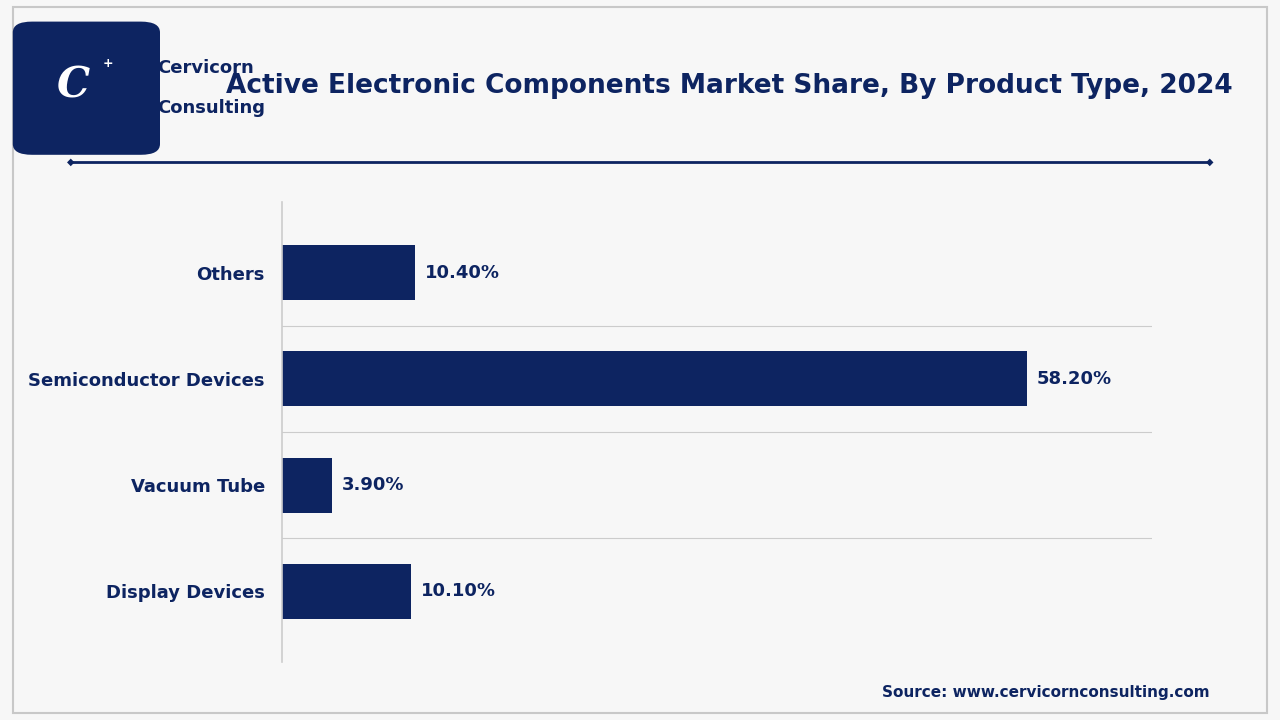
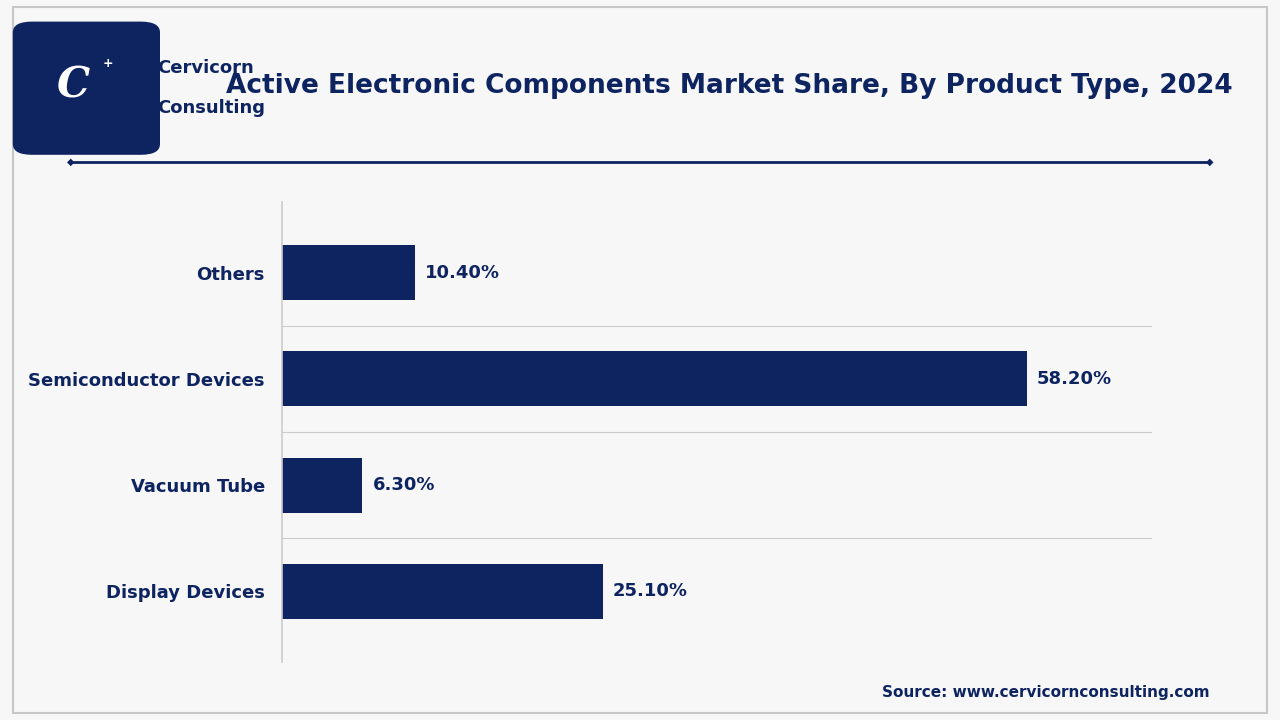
Vacuum Tube: 3.90% -> 6.30%
Display Devices: 10.10% -> 25.10%
